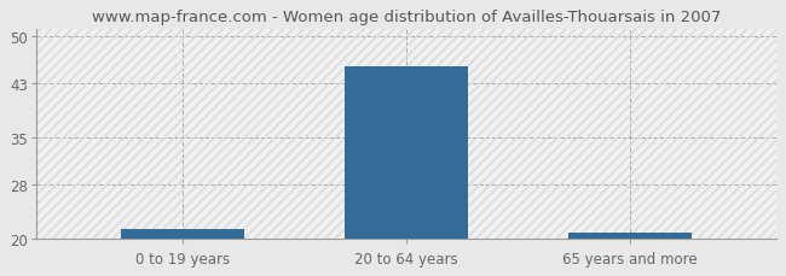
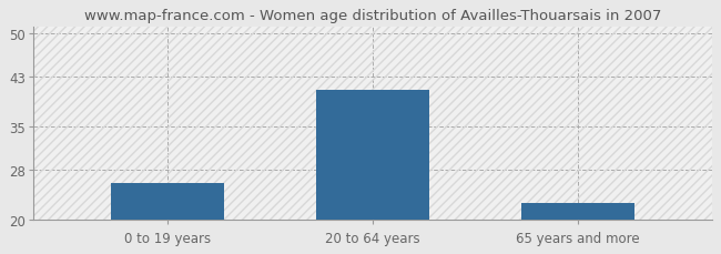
0 to 19 years: 21.5 -> 25.8
20 to 64 years: 45.5 -> 40.8
65 years and more: 20.8 -> 22.6
